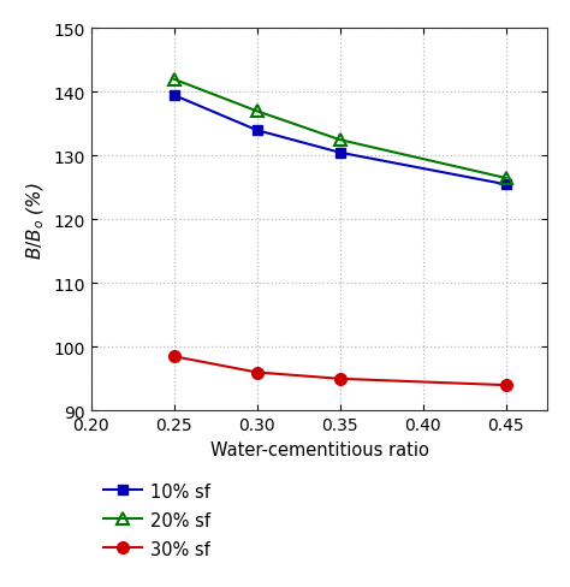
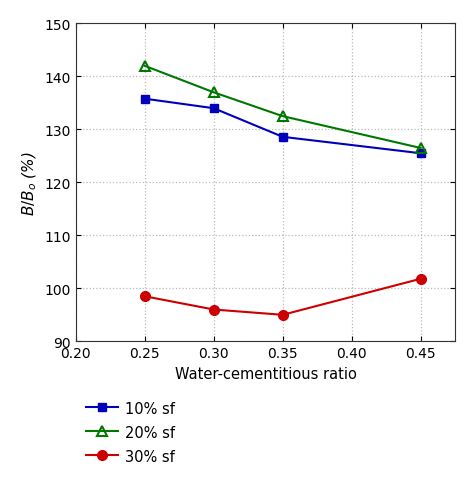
10% sf/0.25: 139.5 -> 135.8
10% sf/0.35: 130.5 -> 128.6
30% sf/0.45: 94.0 -> 101.8
